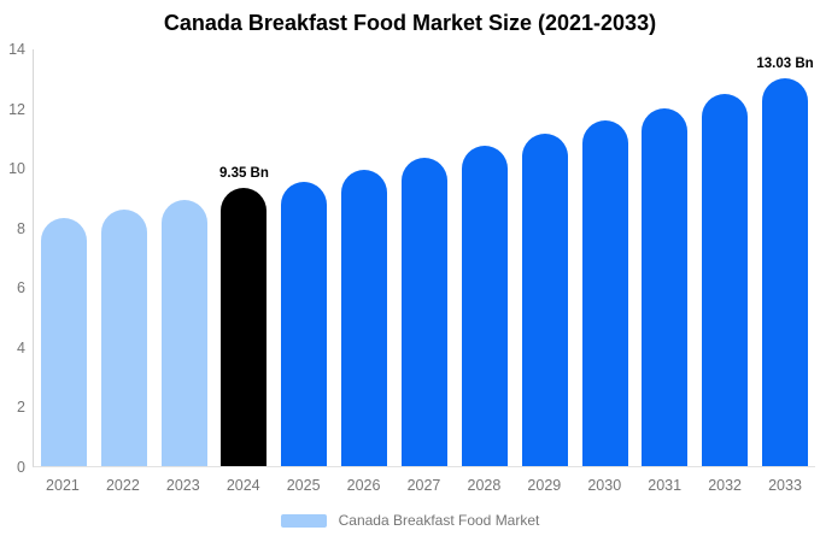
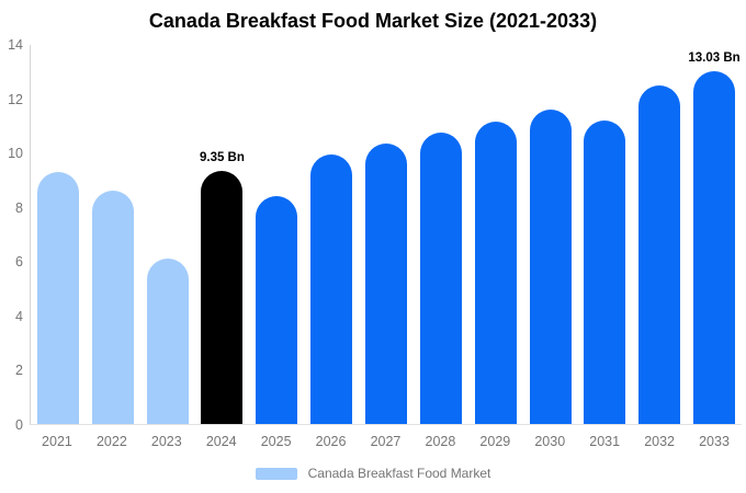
2021: 8.3 -> 9.3
2023: 8.9 -> 6.1
2025: 9.6 -> 8.4
2031: 12.0 -> 11.2
